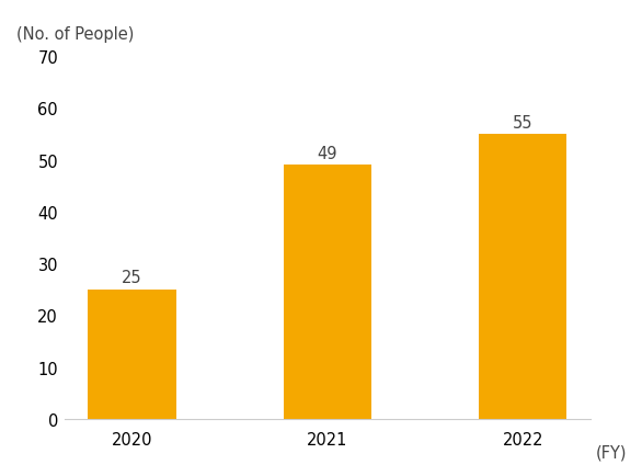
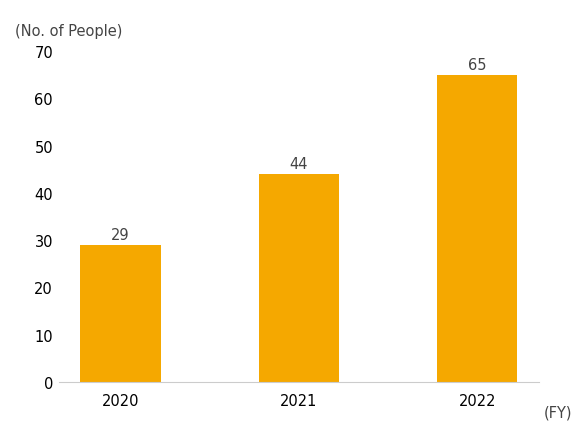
2020: 25 -> 29
2021: 49 -> 44
2022: 55 -> 65
